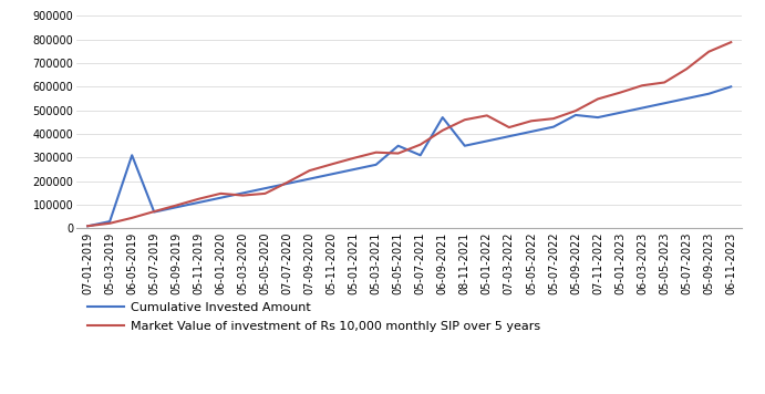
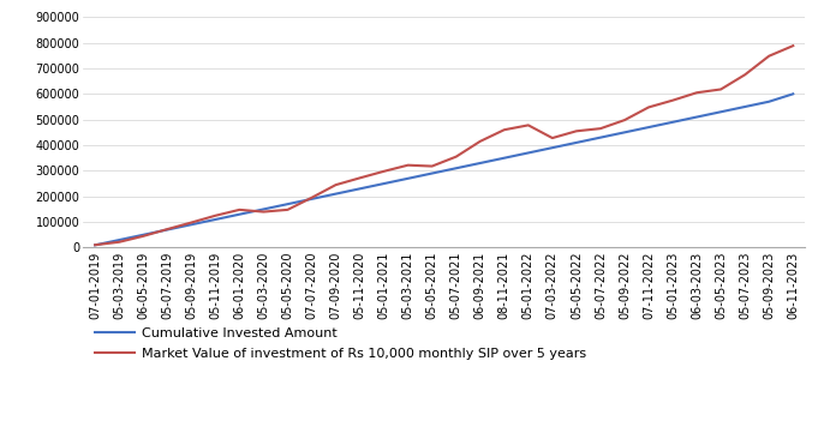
Cumulative Invested Amount/06-05-2019: 310000 -> 50000
Cumulative Invested Amount/05-05-2021: 350000 -> 290000
Cumulative Invested Amount/06-09-2021: 470000 -> 330000
Cumulative Invested Amount/05-09-2022: 480000 -> 450000
